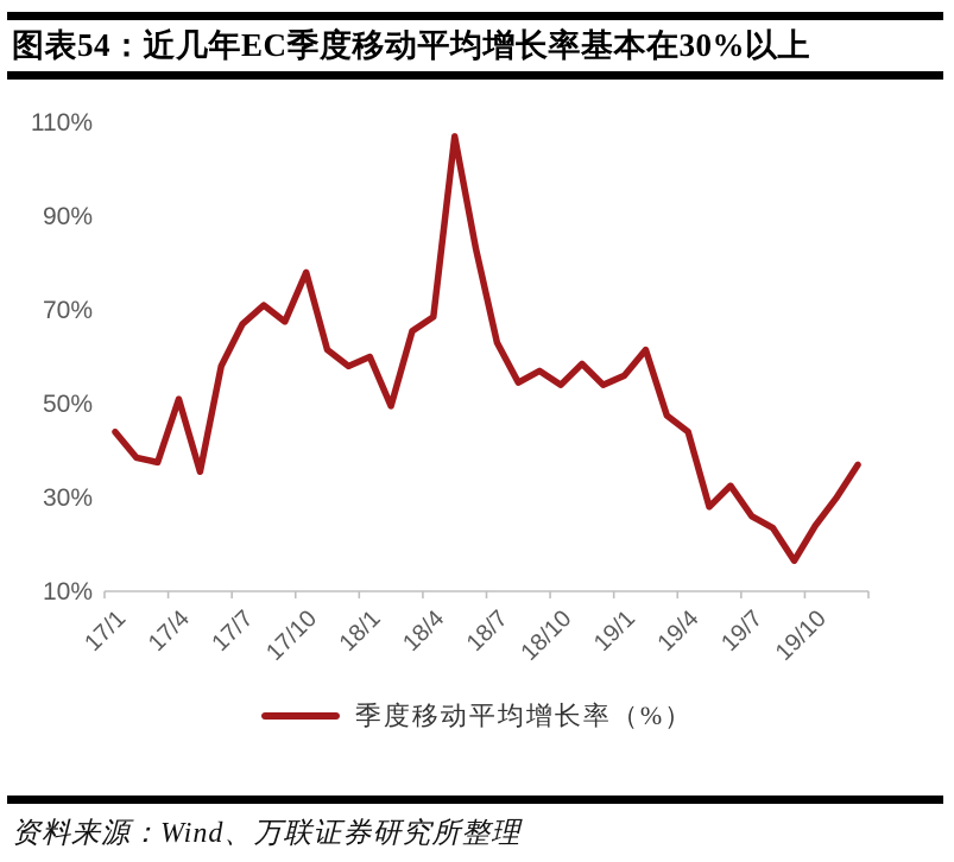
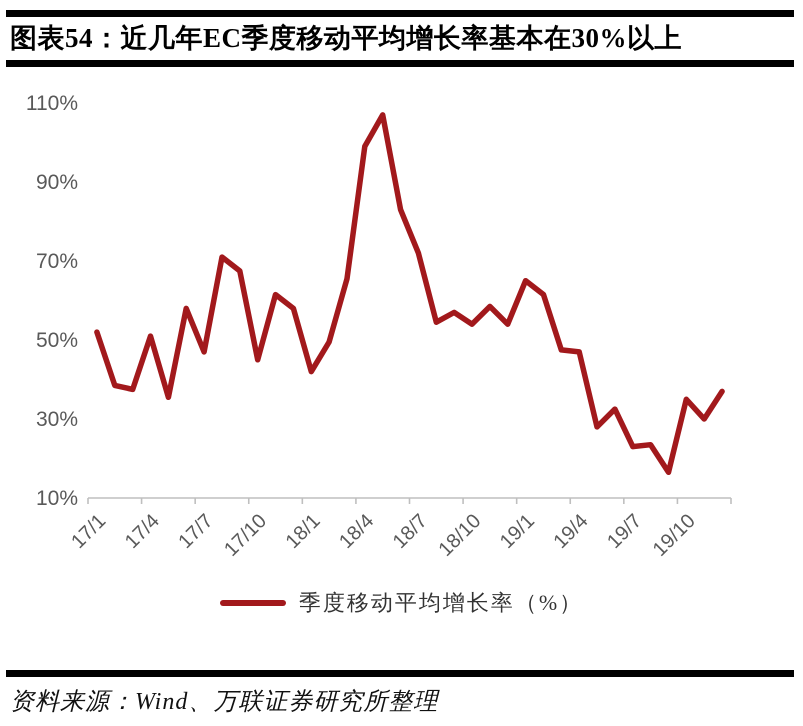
17/1: 44% -> 52%
17/7: 67% -> 47%
17/10: 78% -> 45%
18/1: 60% -> 42%
18/4: 68% -> 99%
18/7: 63% -> 72%
19/1: 56% -> 65%
19/4: 44% -> 47%
19/7: 26% -> 23%
19/10: 24% -> 35%
